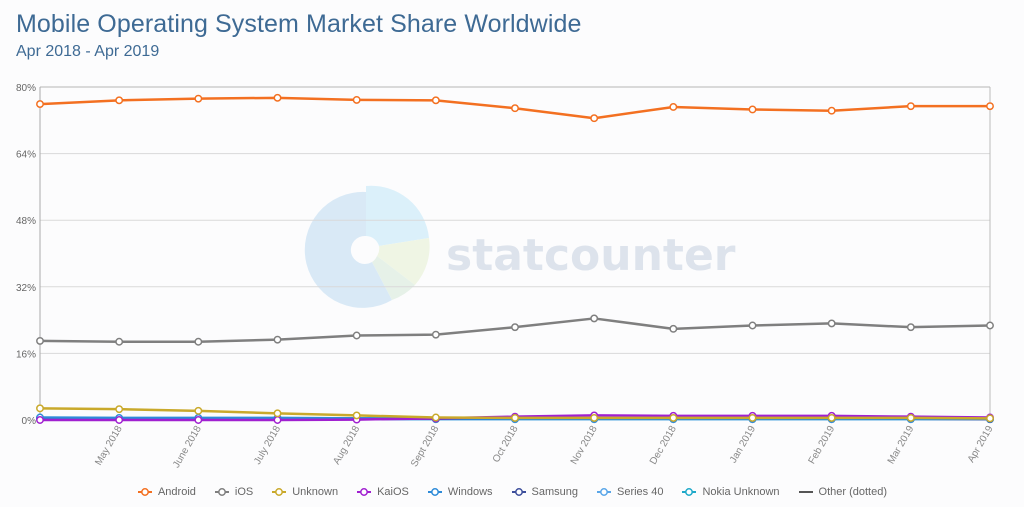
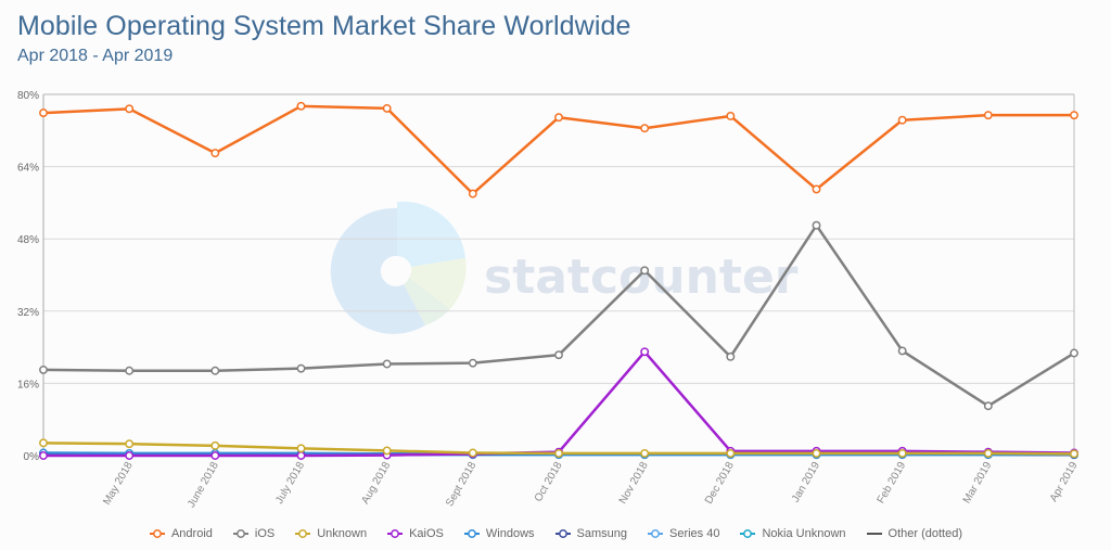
Android/June 2018: 77% -> 67%
Android/Sept 2018: 77% -> 58%
iOS/Nov 2018: 24% -> 41%
KaiOS/Nov 2018: 1% -> 23%
Android/Jan 2019: 75% -> 59%
iOS/Jan 2019: 23% -> 51%
iOS/Mar 2019: 22% -> 11%
